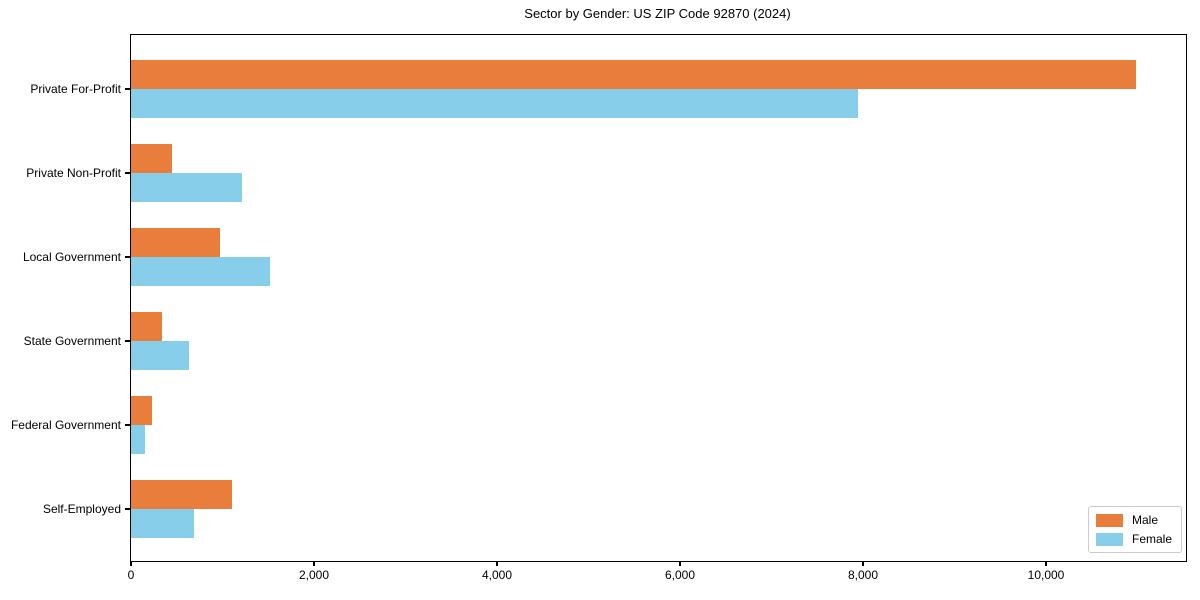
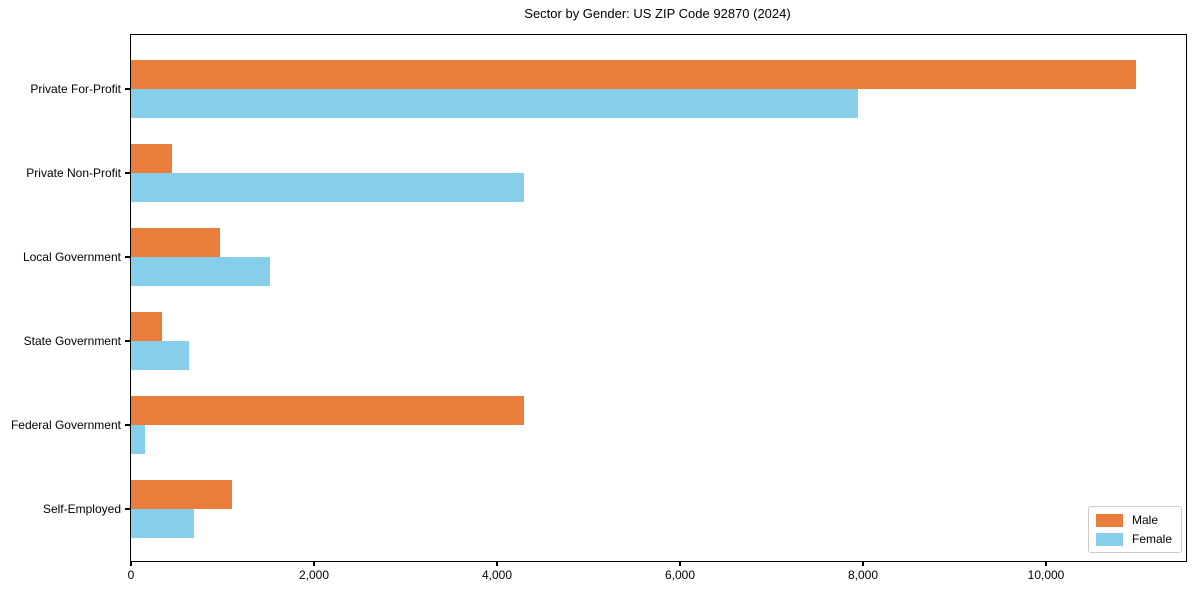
Female/Private Non-Profit: 1200 -> 4300
Male/Federal Government: 200 -> 4300
